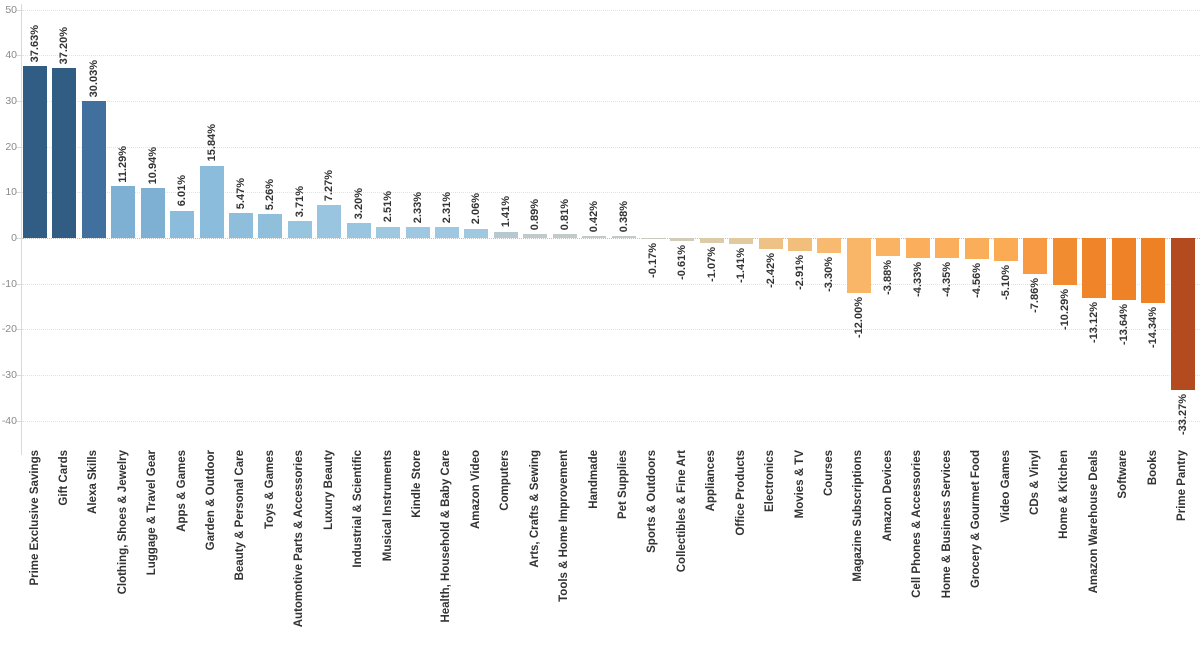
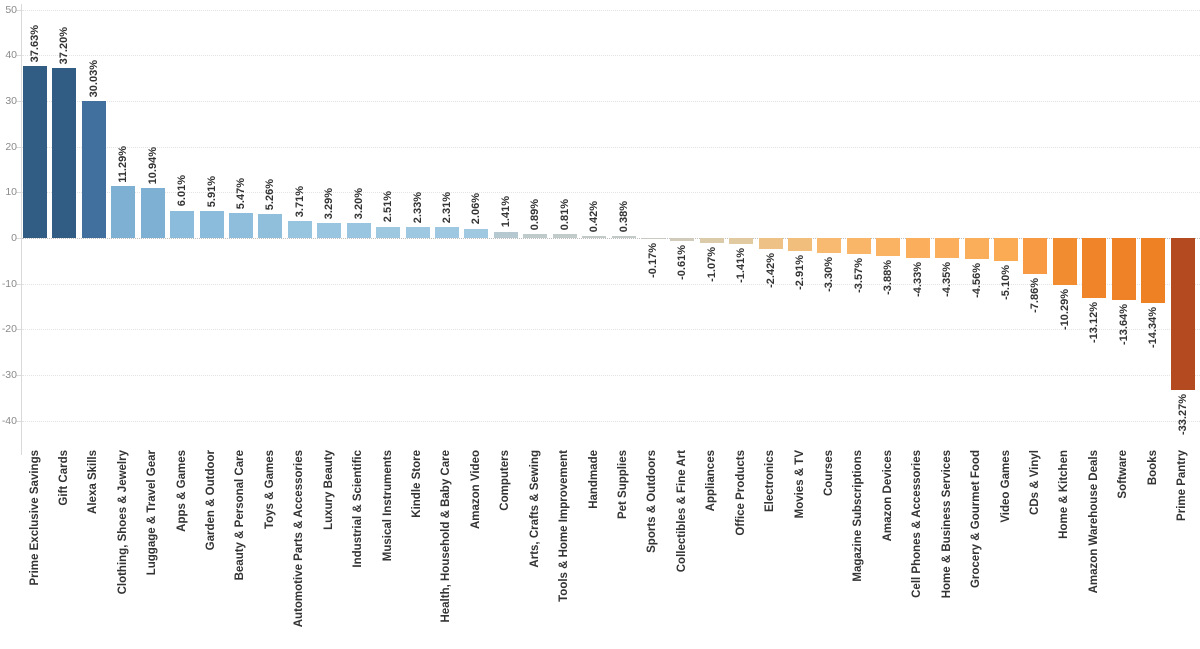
Garden & Outdoor: 15.84% -> 5.91%
Luxury Beauty: 7.27% -> 3.29%
Magazine Subscriptions: -12.00% -> -3.57%
